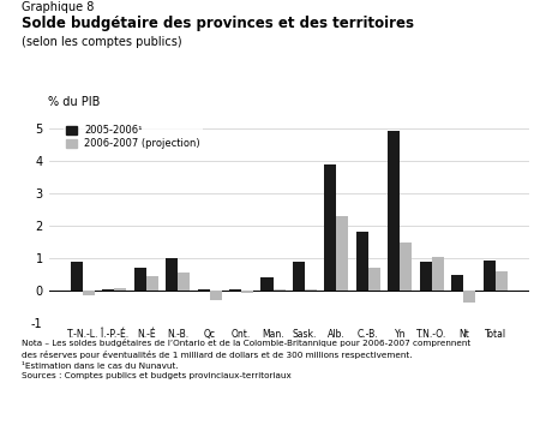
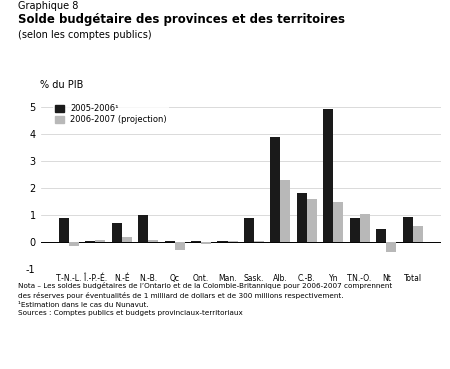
2006-2007 (projection)/N.-É: 0.45 -> 0.20
2006-2007 (projection)/N.-B.: 0.55 -> 0.10
2005-2006¹/Man.: 0.40 -> 0.05
2006-2007 (projection)/C.-B.: 0.70 -> 1.60
